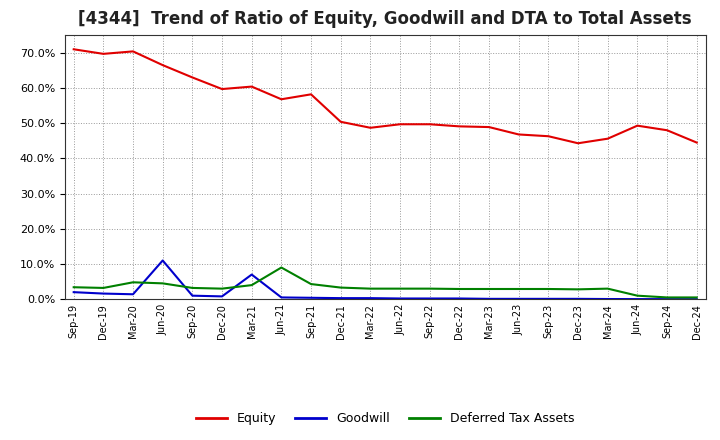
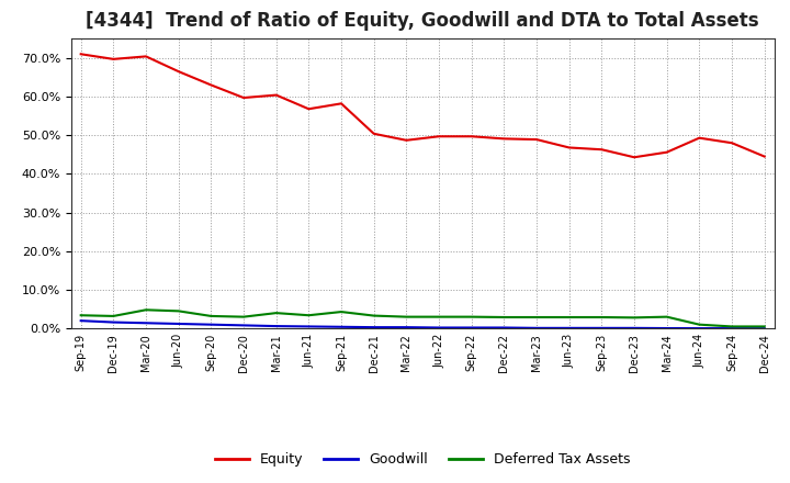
Goodwill/Jun-20: 11.0% -> 1.2%
Goodwill/Mar-21: 7.0% -> 0.6%
Deferred Tax Assets/Jun-21: 9.0% -> 3.4%
